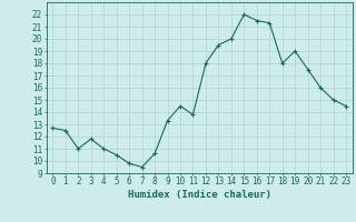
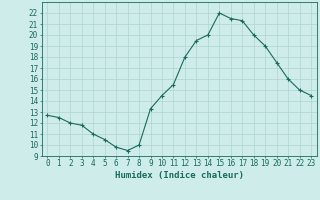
2: 11.0 -> 12.0
8: 10.6 -> 10.0
11: 13.8 -> 15.5
18: 18.0 -> 20.0
